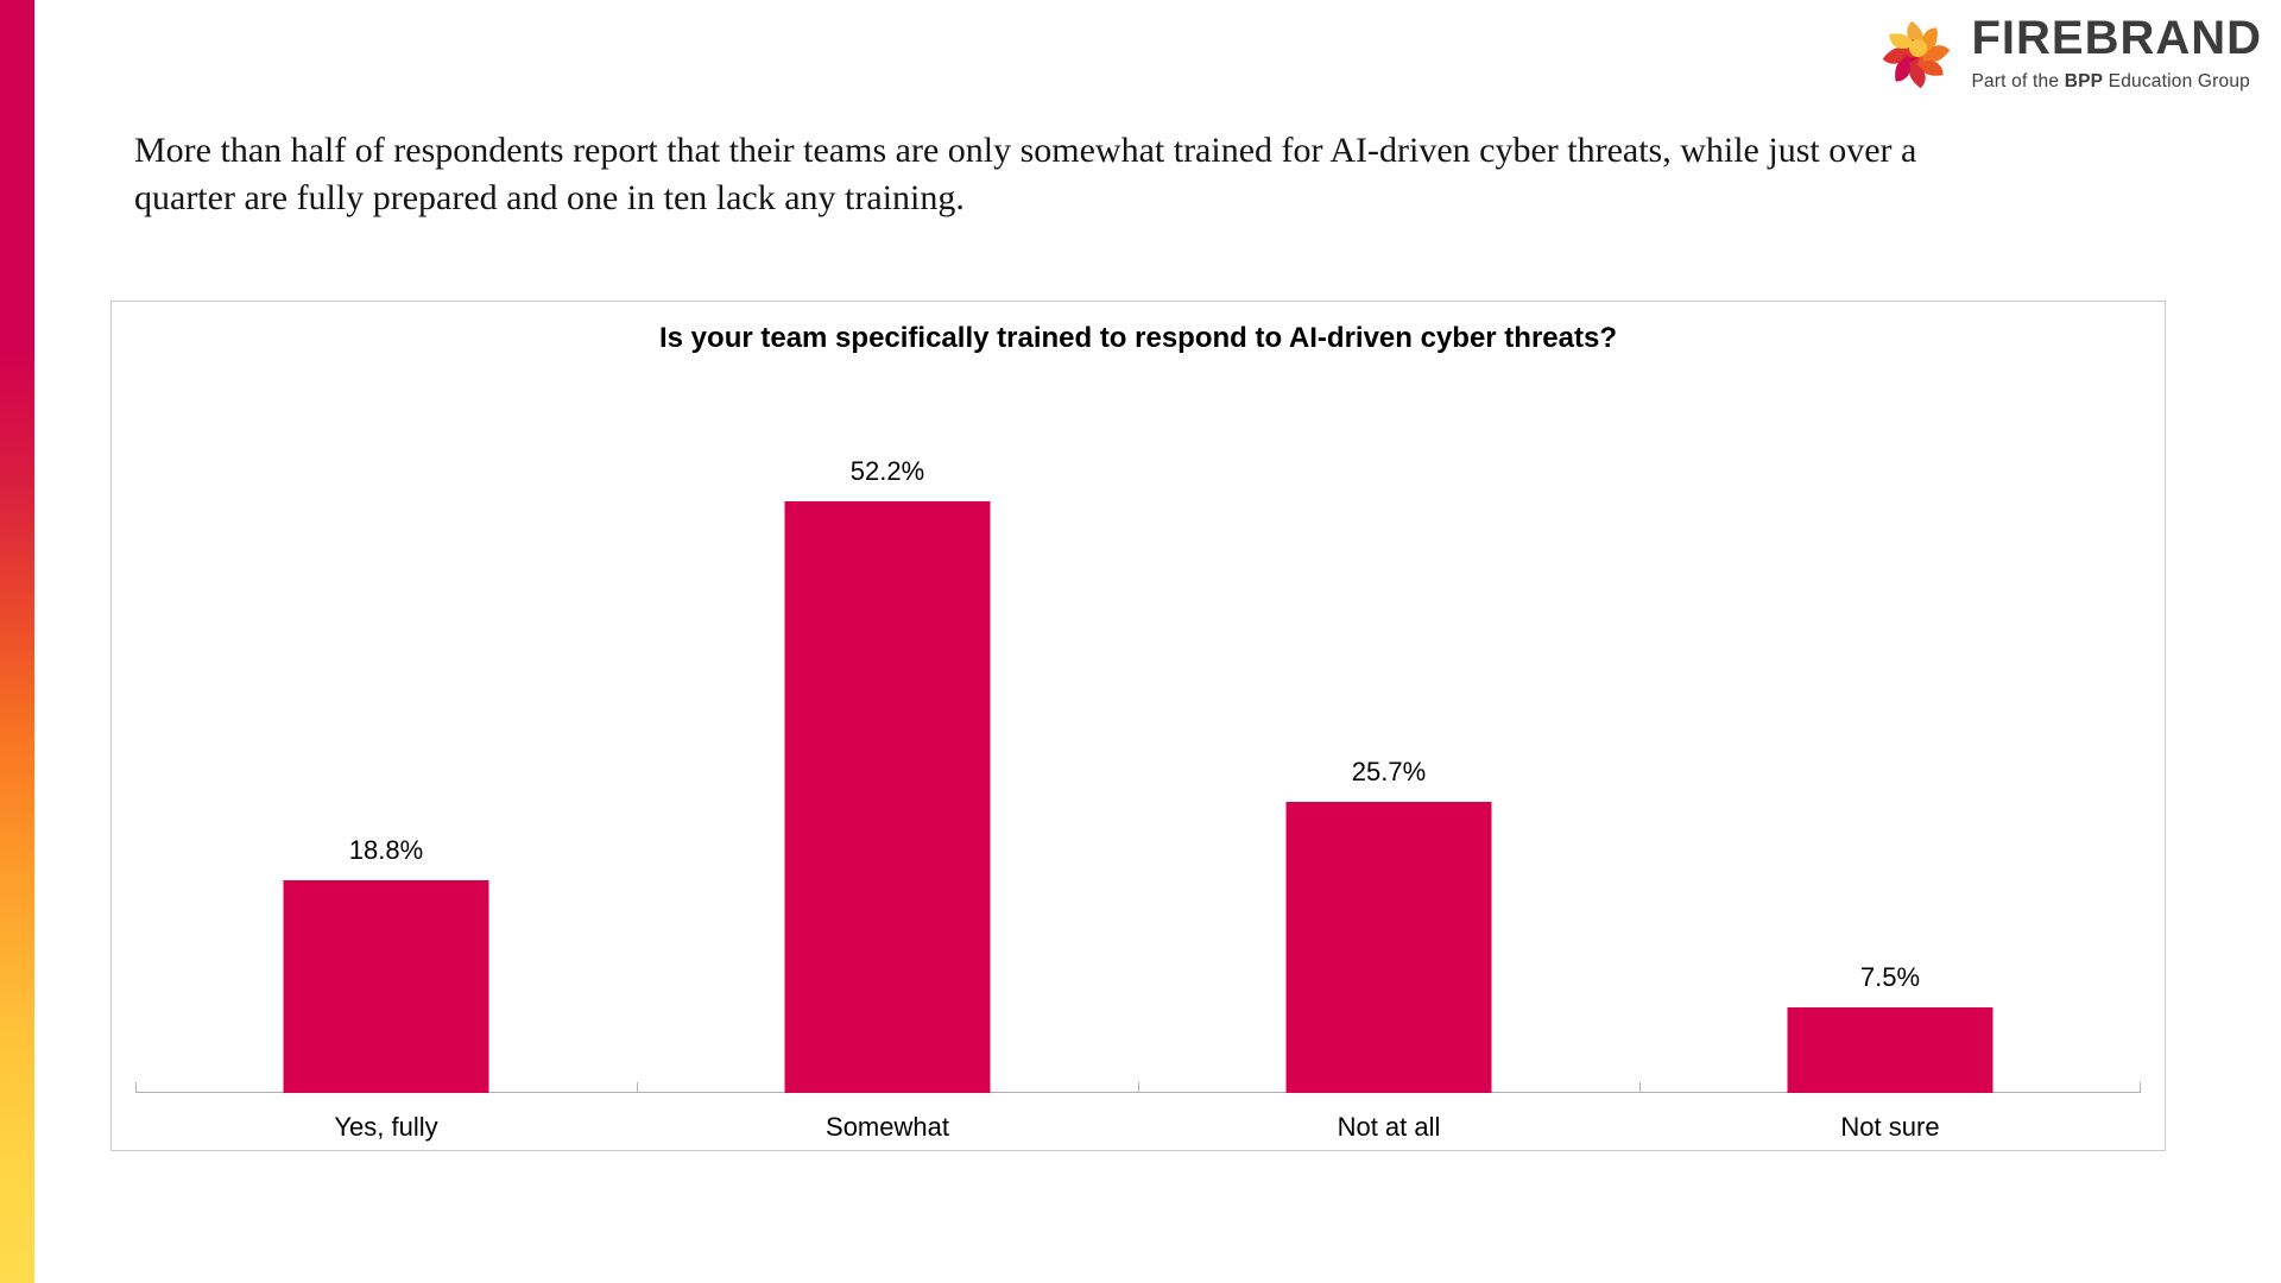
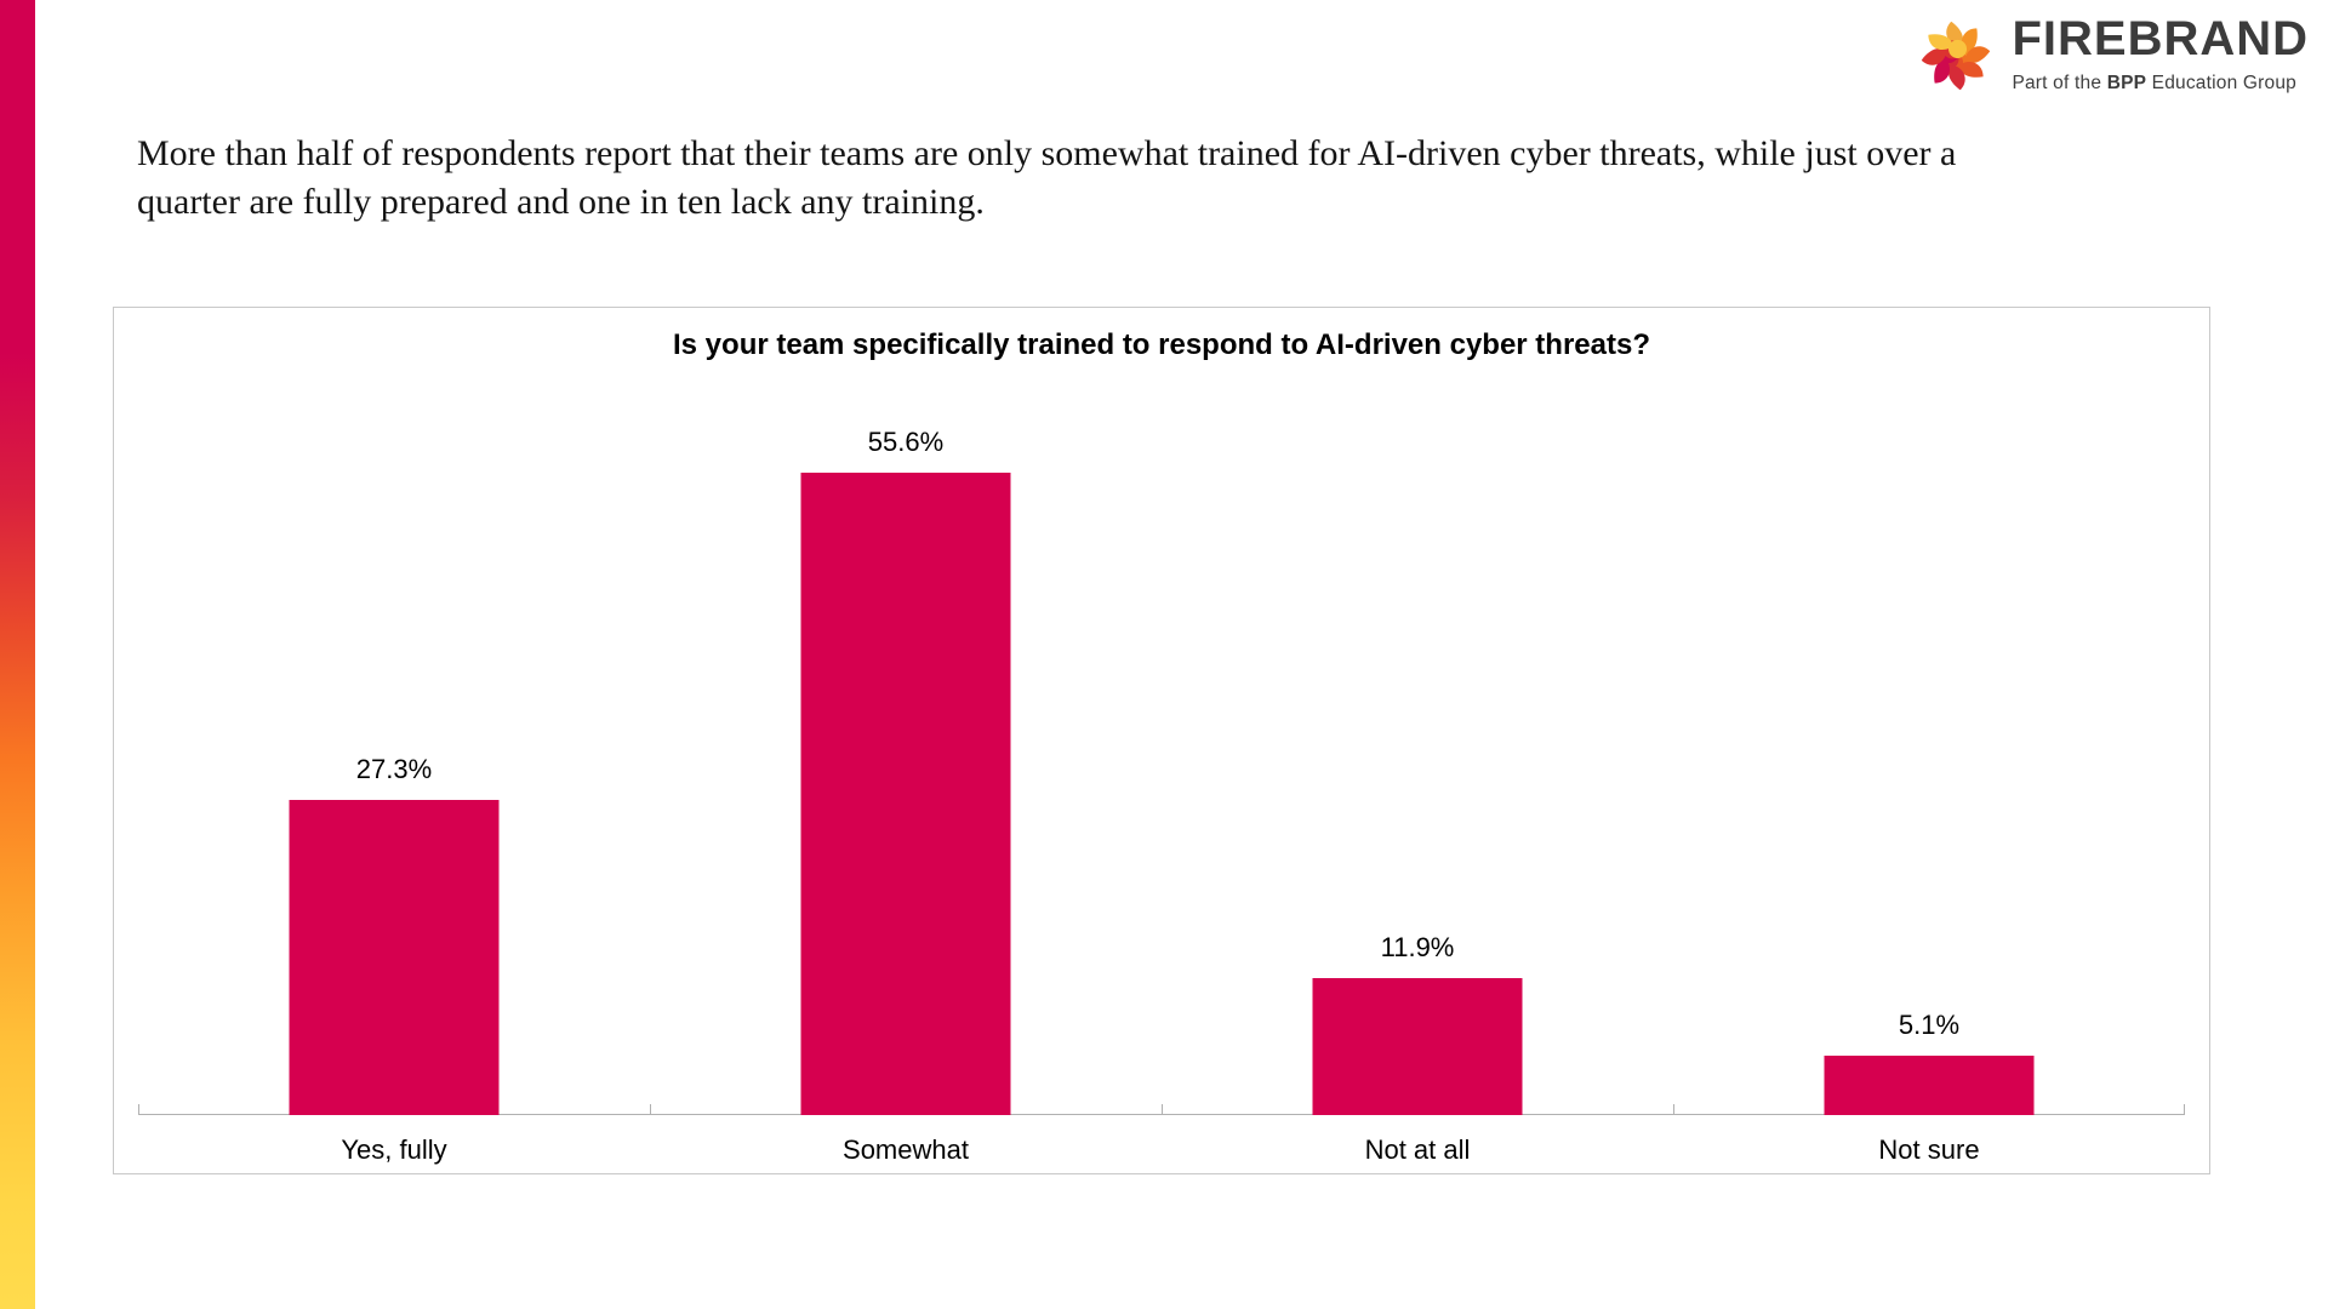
Yes, fully: 18.8% -> 27.3%
Somewhat: 52.2% -> 55.6%
Not at all: 25.7% -> 11.9%
Not sure: 7.5% -> 5.1%
